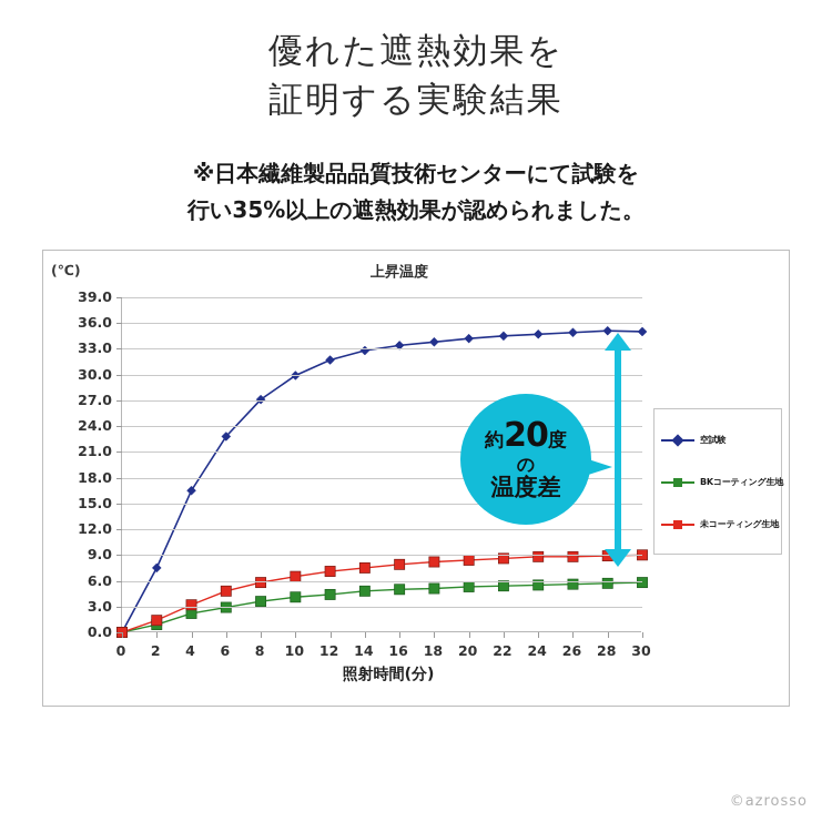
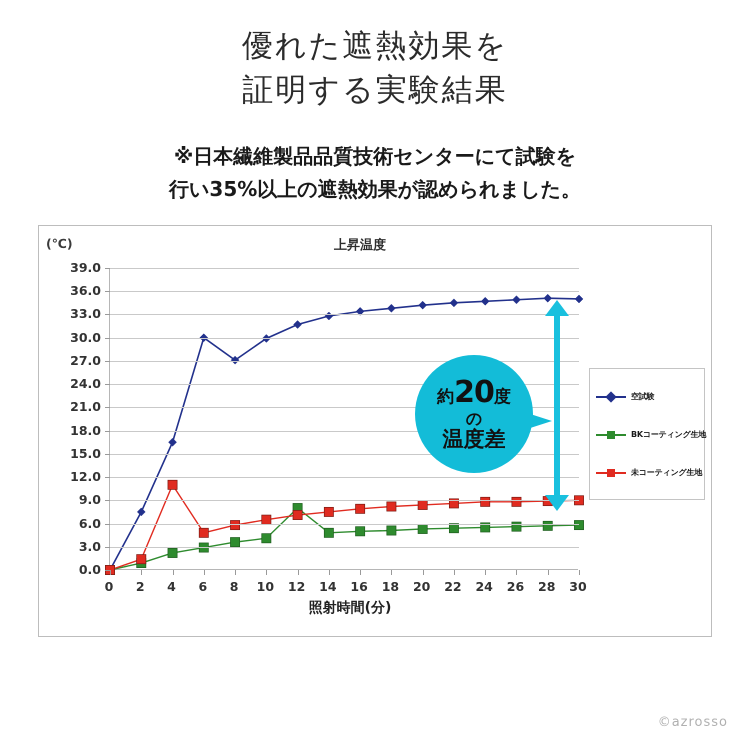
未コーティング生地/4: 3 -> 11
空試験/6: 23 -> 30
BKコーティング生地/12: 4 -> 8
